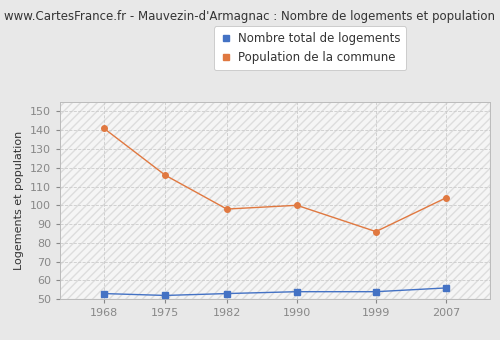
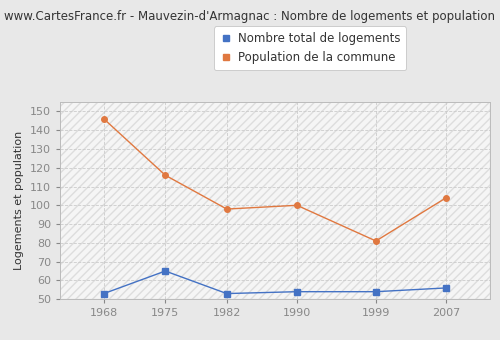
Population de la commune/1968: 141 -> 146
Nombre total de logements/1975: 52 -> 65
Population de la commune/1999: 86 -> 81
